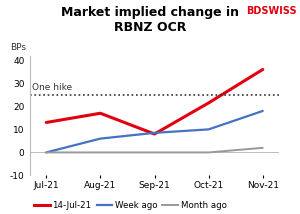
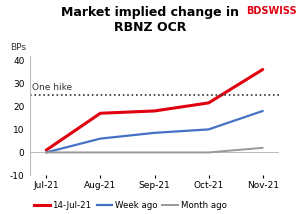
14-Jul-21/Jul-21: 13.0 -> 1.0
14-Jul-21/Sep-21: 8.0 -> 18.0
